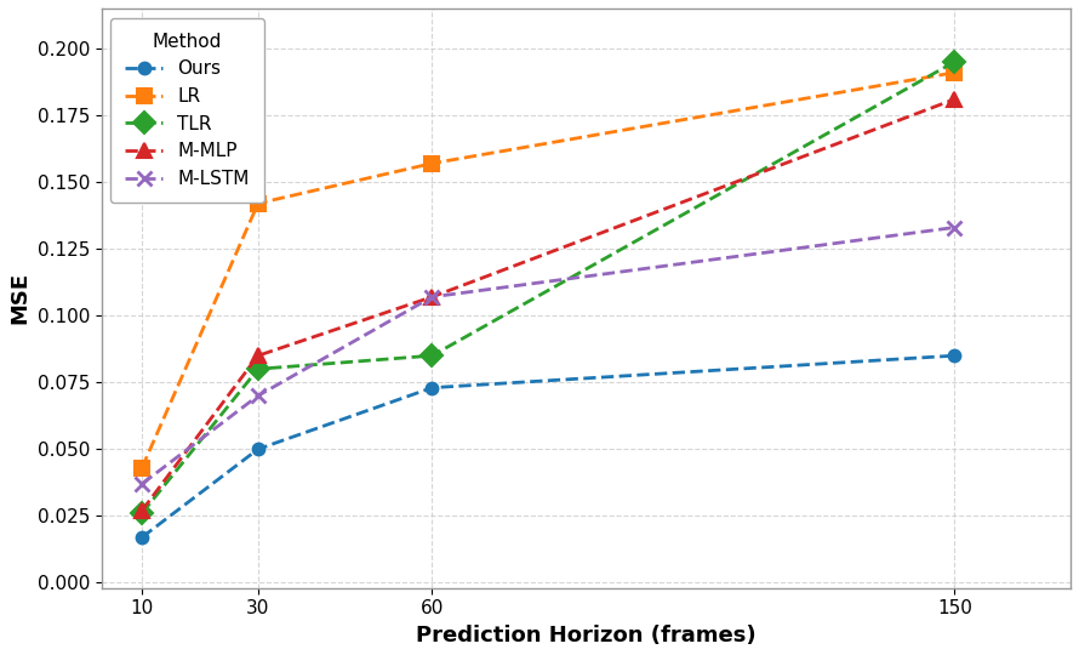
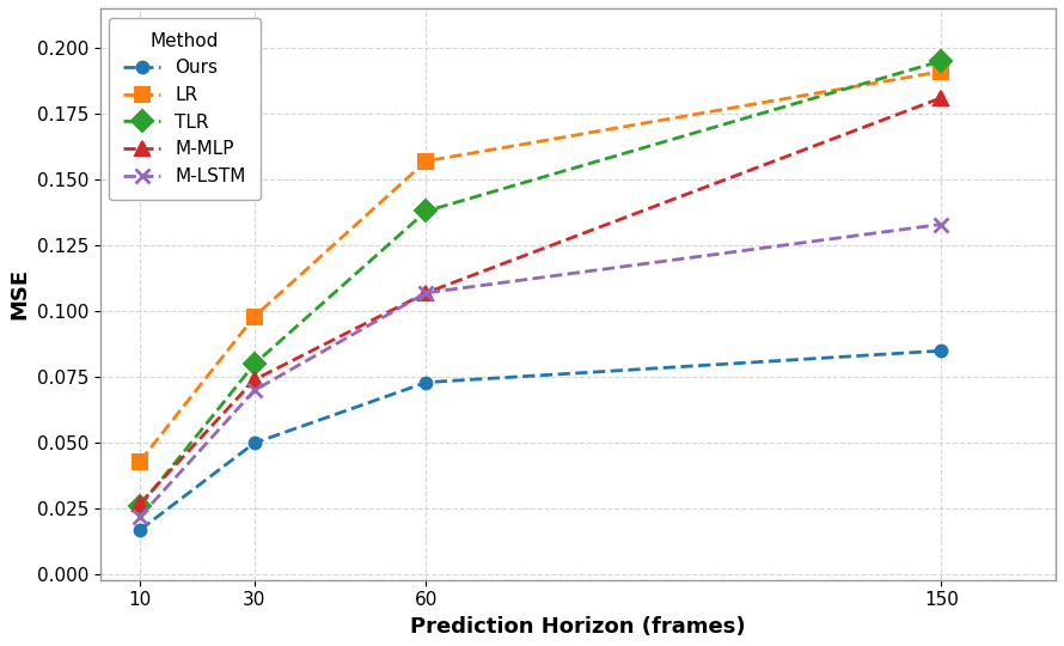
M-LSTM/10: 0.037 -> 0.022
LR/30: 0.142 -> 0.098
M-MLP/30: 0.085 -> 0.074
TLR/60: 0.085 -> 0.138
